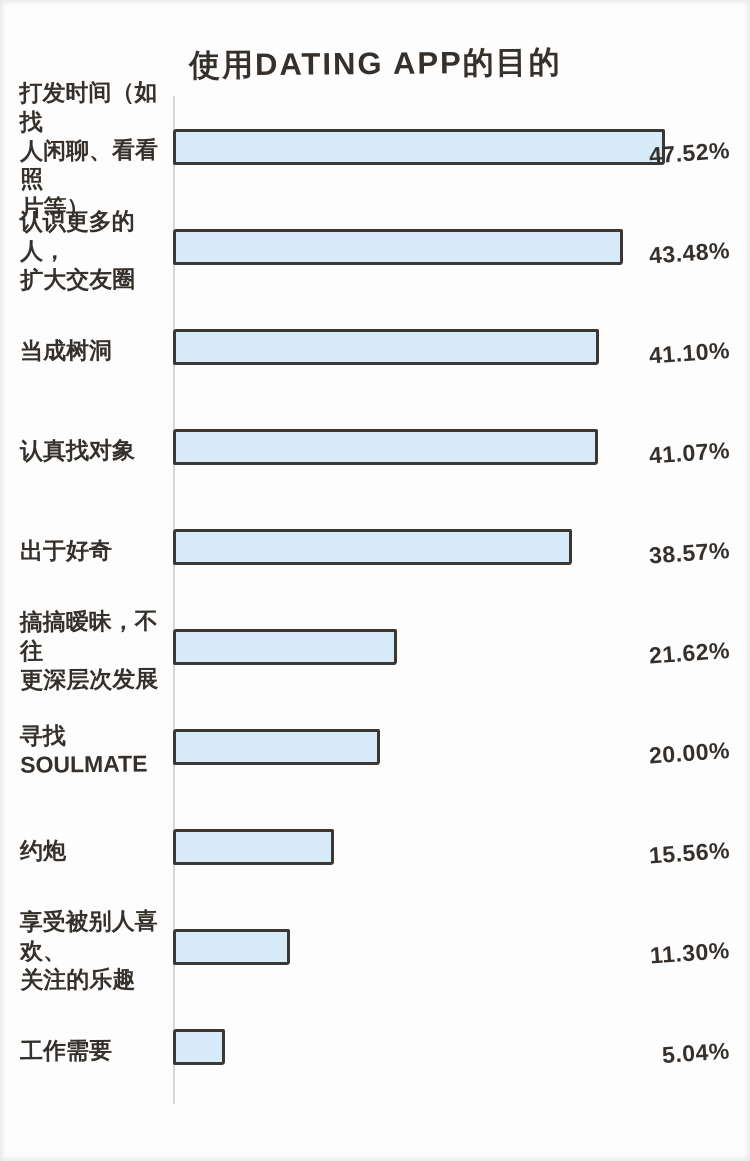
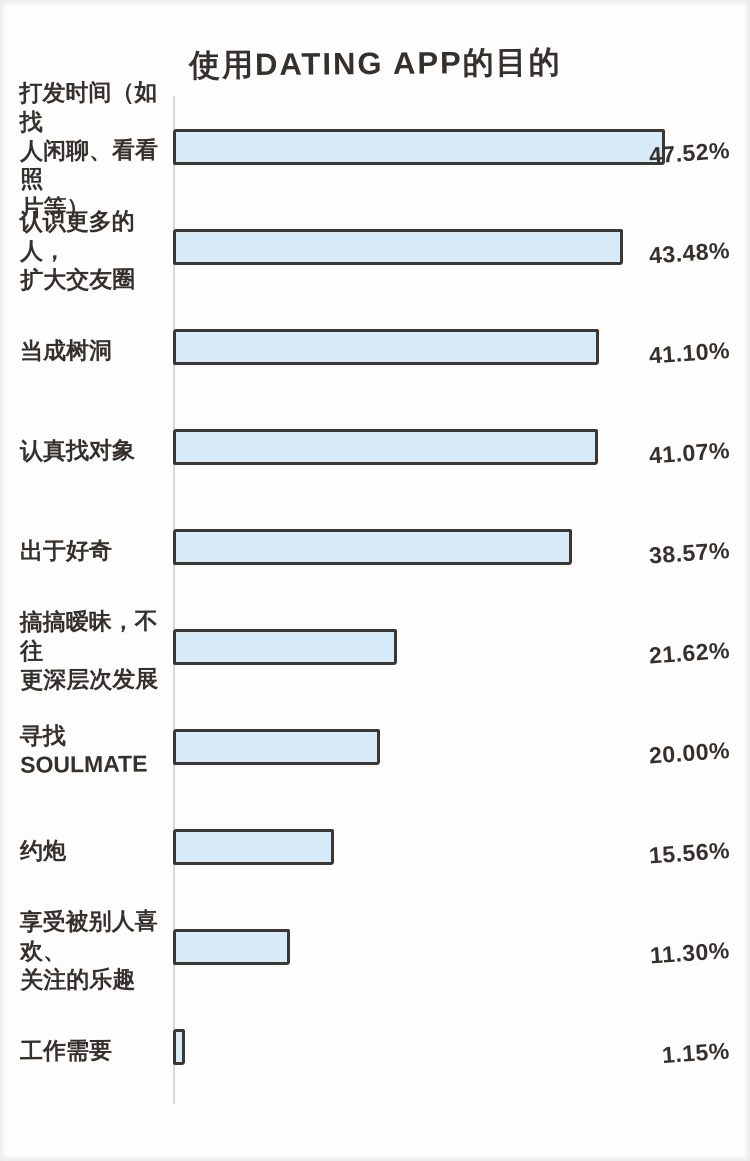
工作需要: 5.04% -> 1.15%
